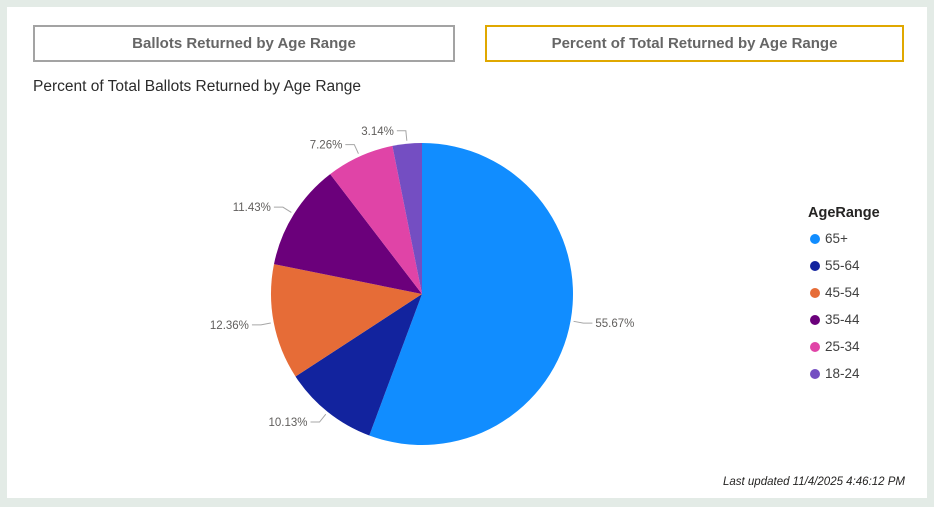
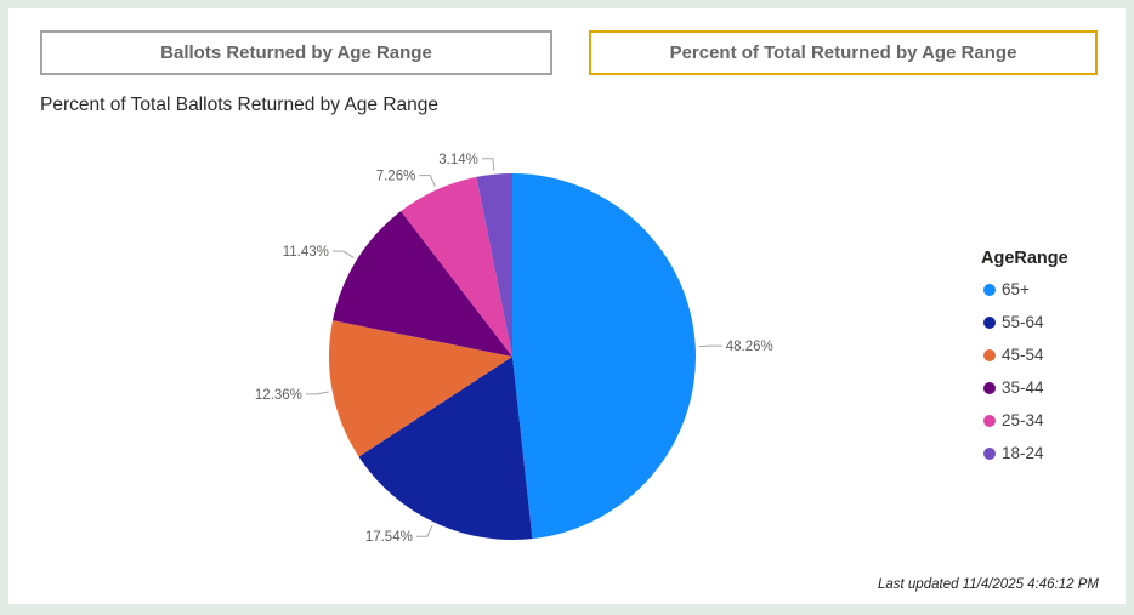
65+: 55.67% -> 48.26%
55-64: 10.13% -> 17.54%
